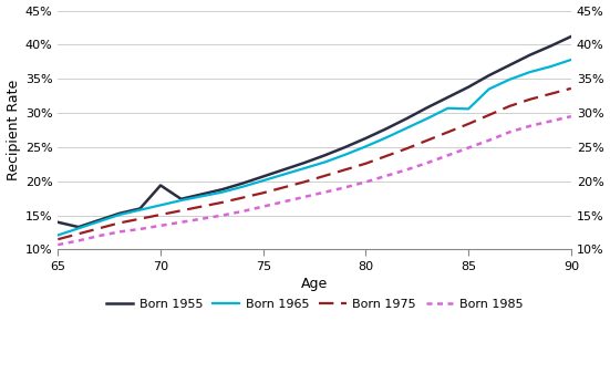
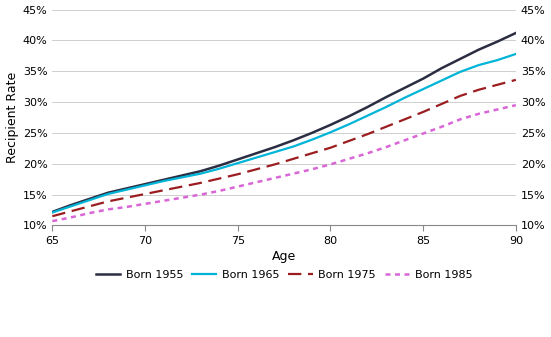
Born 1955/65: 14.0% -> 12.2%
Born 1955/70: 19.4% -> 16.7%
Born 1965/85: 30.6% -> 32.1%
